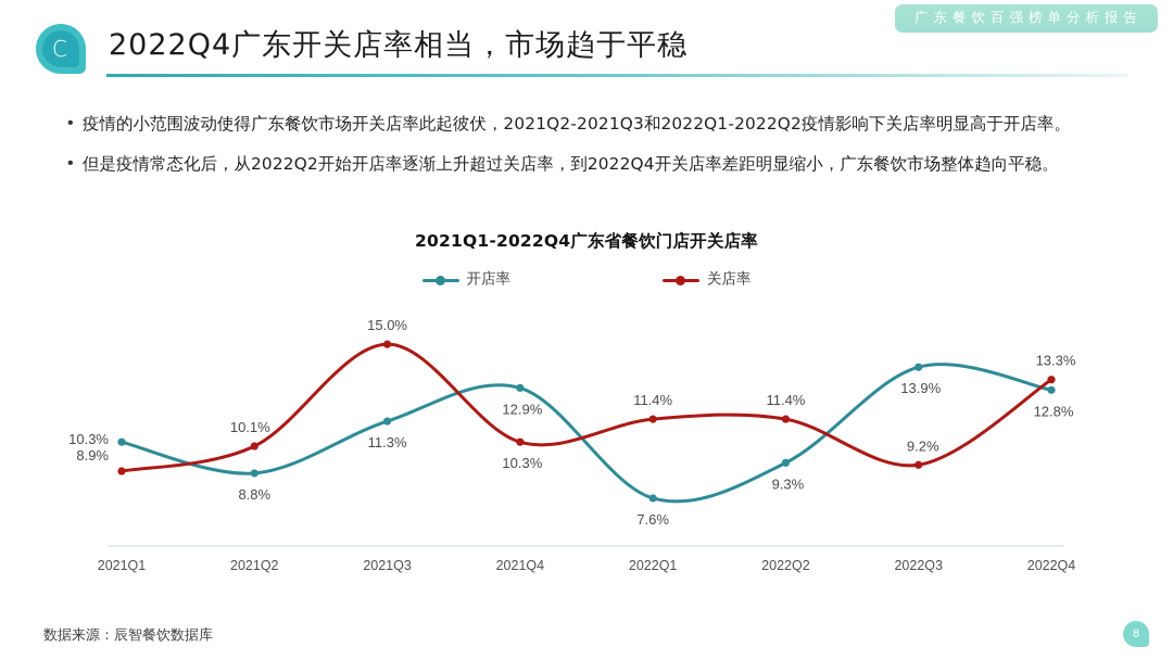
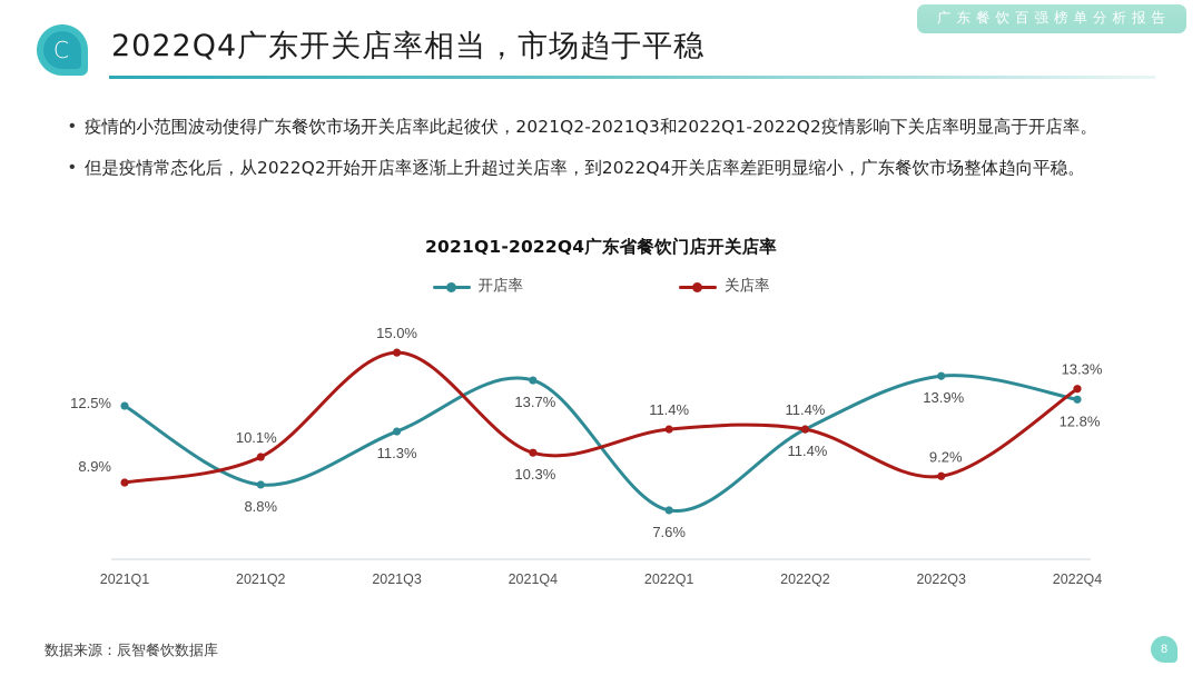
开店率/2021Q1: 10.3% -> 12.5%
开店率/2021Q4: 12.9% -> 13.7%
开店率/2022Q2: 9.3% -> 11.4%
